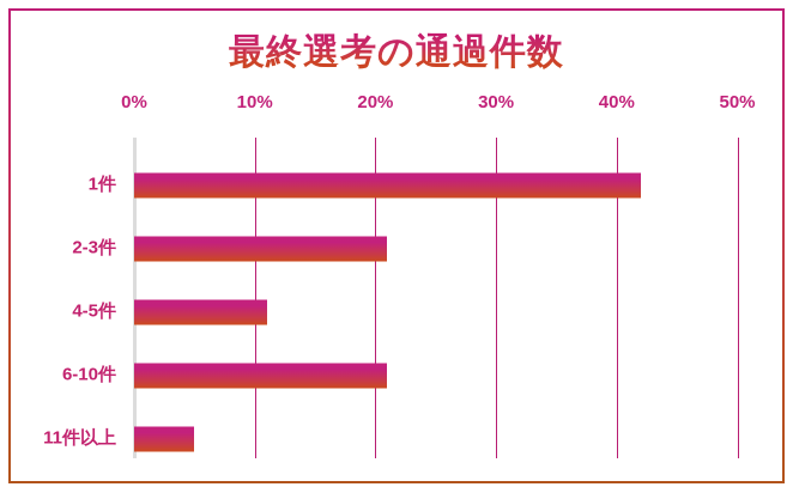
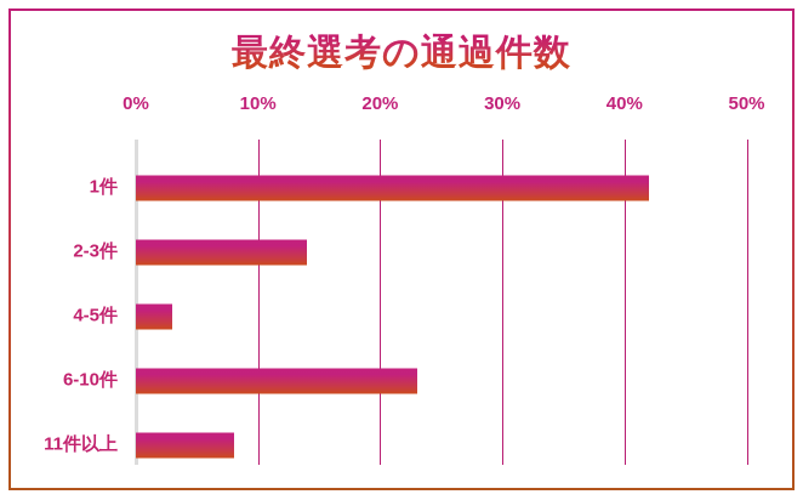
2-3件: 21 -> 14
4-5件: 11 -> 3
6-10件: 21 -> 23
11件以上: 5 -> 8
